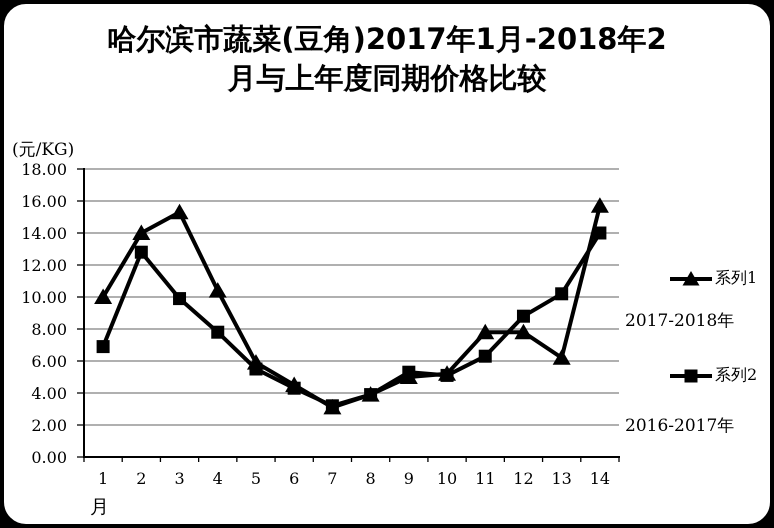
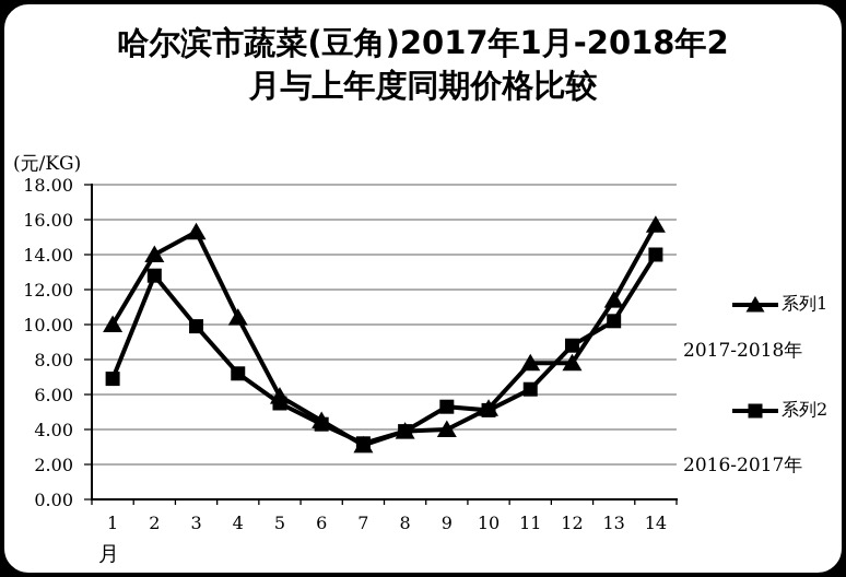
系列2/4: 7.8 -> 7.2
系列1/9: 5.0 -> 4.0
系列1/13: 6.2 -> 11.4
